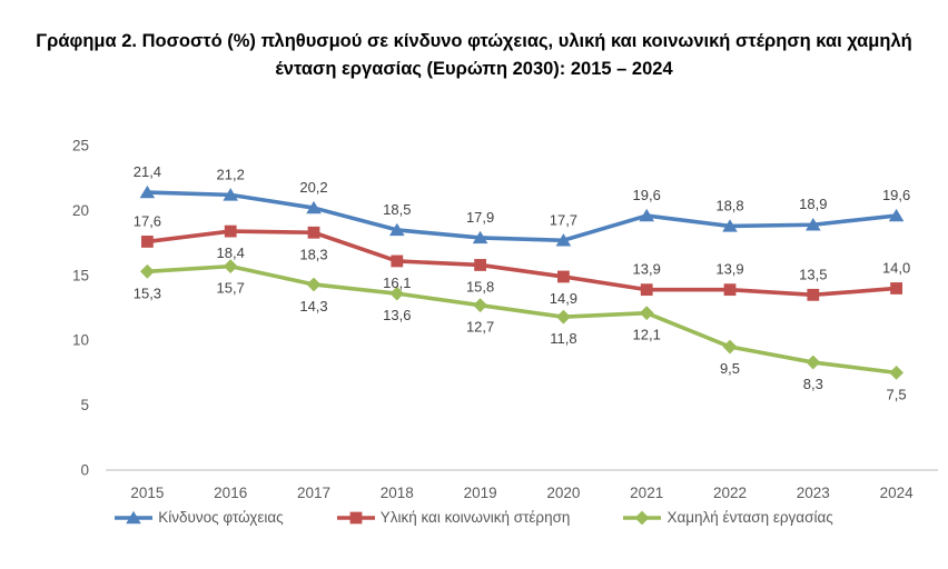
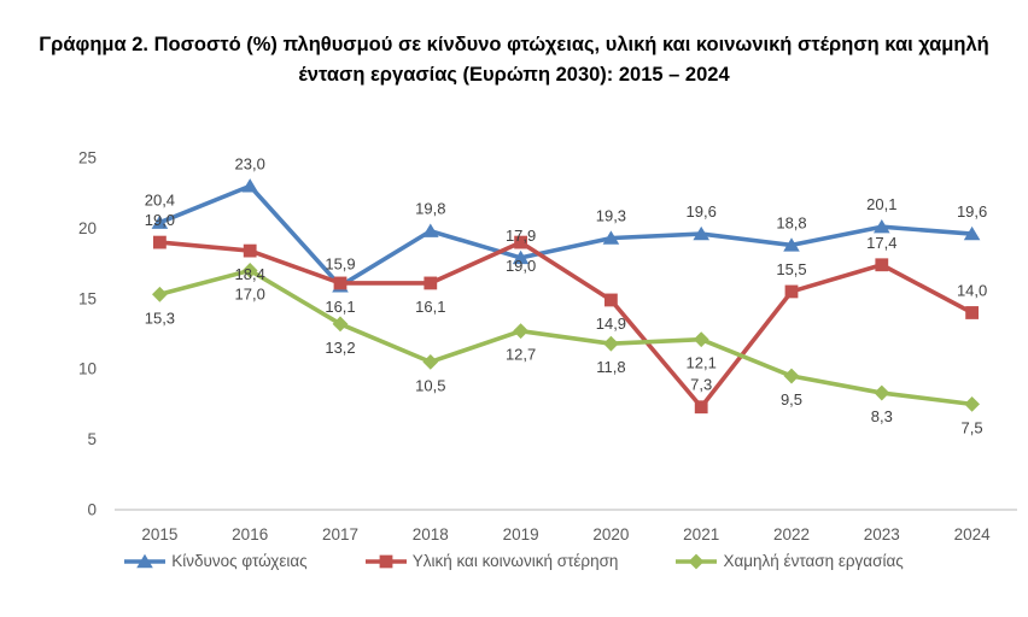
Κίνδυνος φτώχειας/2015: 21,4 -> 20,4
Υλική και κοινωνική στέρηση/2015: 17,6 -> 19,0
Κίνδυνος φτώχειας/2016: 21,2 -> 23,0
Χαμηλή ένταση εργασίας/2016: 15,7 -> 17,0
Κίνδυνος φτώχειας/2017: 20,2 -> 15,9
Υλική και κοινωνική στέρηση/2017: 18,3 -> 16,1
Χαμηλή ένταση εργασίας/2017: 14,3 -> 13,2
Κίνδυνος φτώχειας/2018: 18,5 -> 19,8
Χαμηλή ένταση εργασίας/2018: 13,6 -> 10,5
Υλική και κοινωνική στέρηση/2019: 15,8 -> 19,0
Κίνδυνος φτώχειας/2020: 17,7 -> 19,3
Υλική και κοινωνική στέρηση/2021: 13,9 -> 7,3
Υλική και κοινωνική στέρηση/2022: 13,9 -> 15,5
Κίνδυνος φτώχειας/2023: 18,9 -> 20,1
Υλική και κοινωνική στέρηση/2023: 13,5 -> 17,4
